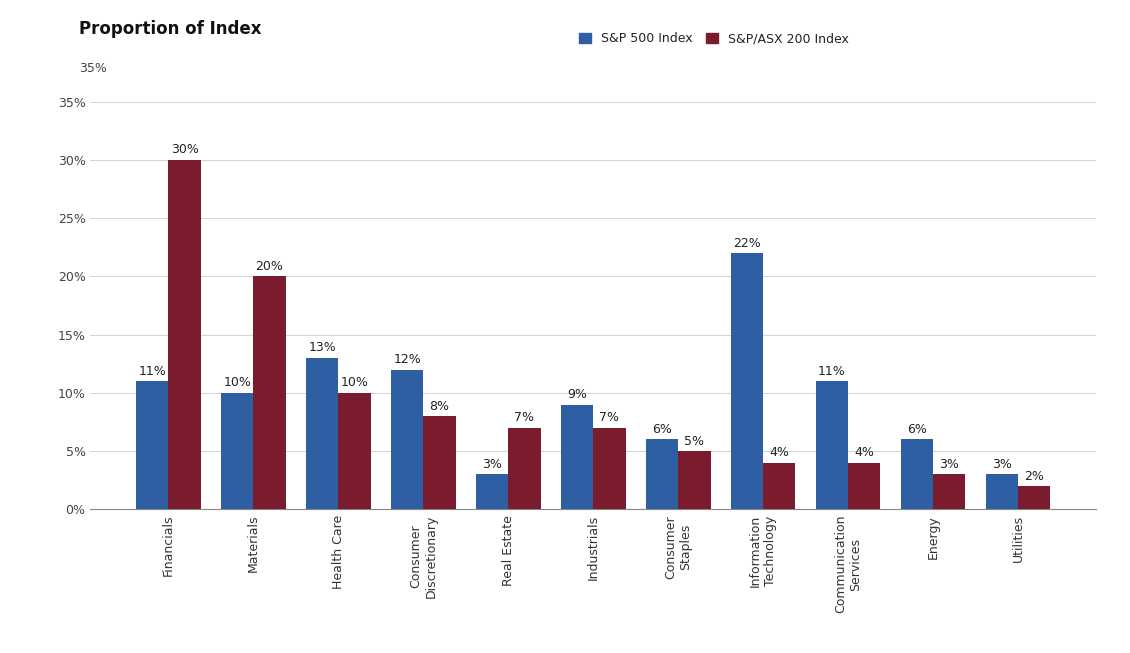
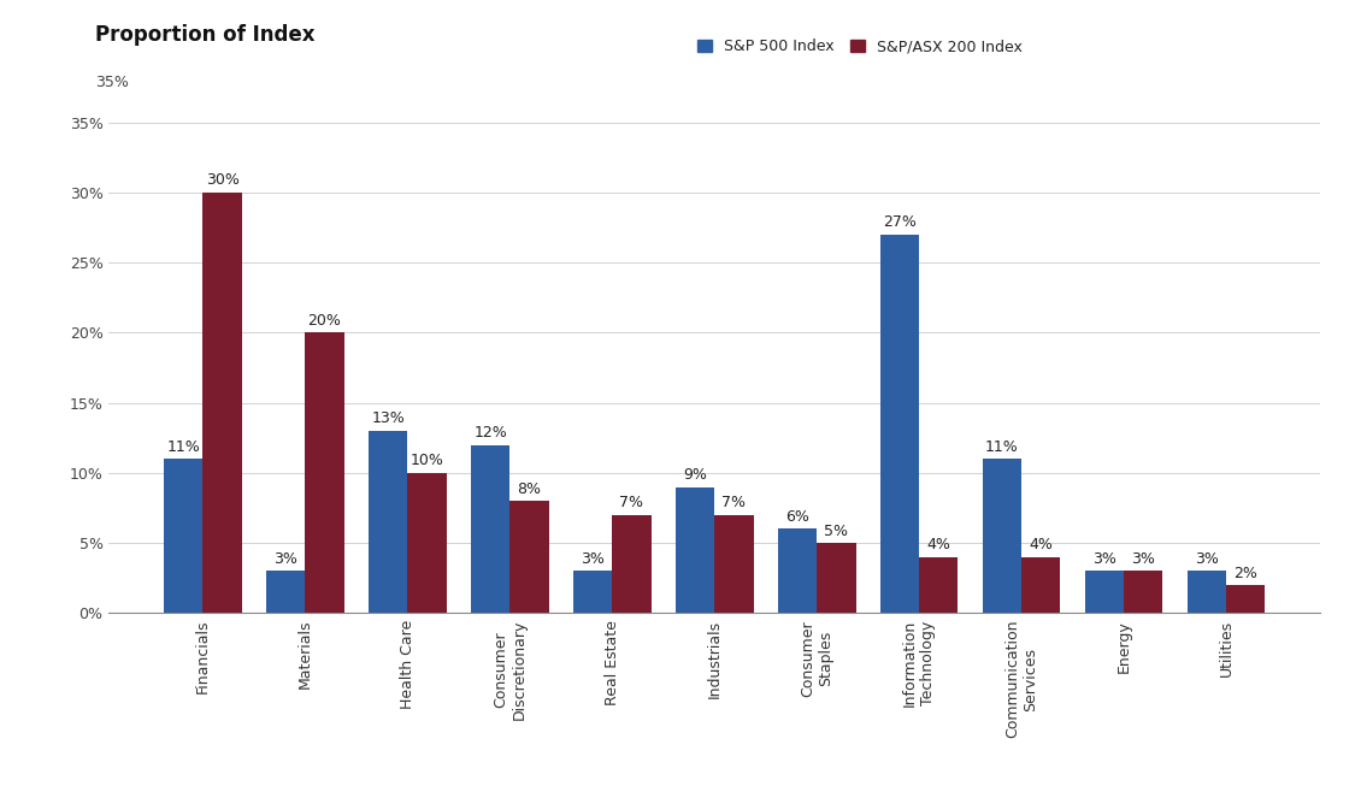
S&P 500 Index/Materials: 10% -> 3%
S&P 500 Index/Information Technology: 22% -> 27%
S&P 500 Index/Energy: 6% -> 3%
